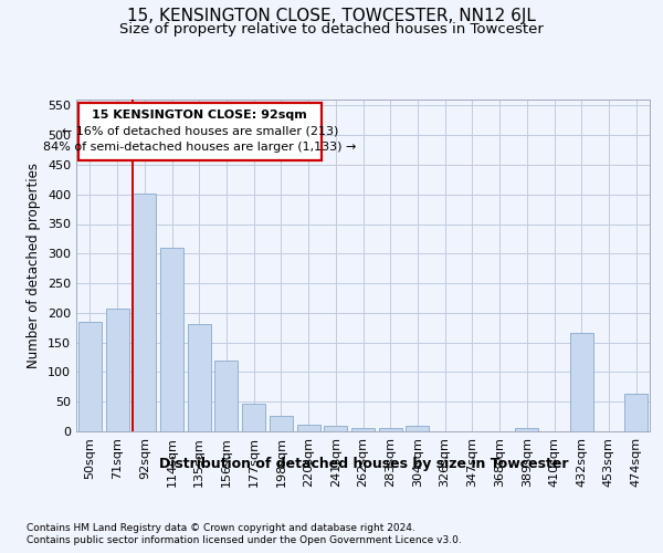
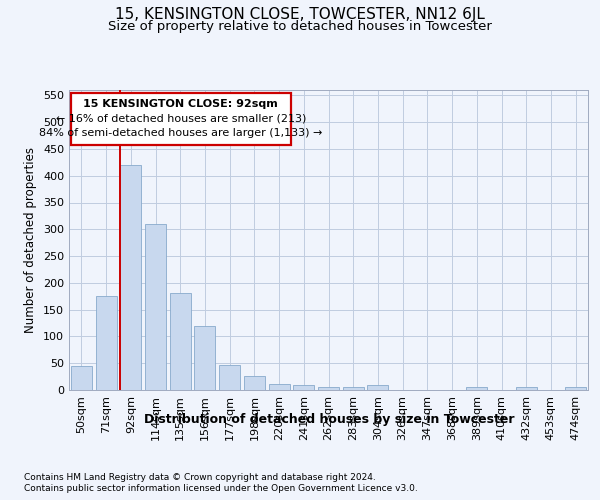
50sqm: 184 -> 45
71sqm: 208 -> 175
92sqm: 402 -> 420
432sqm: 166 -> 5
474sqm: 64 -> 5
